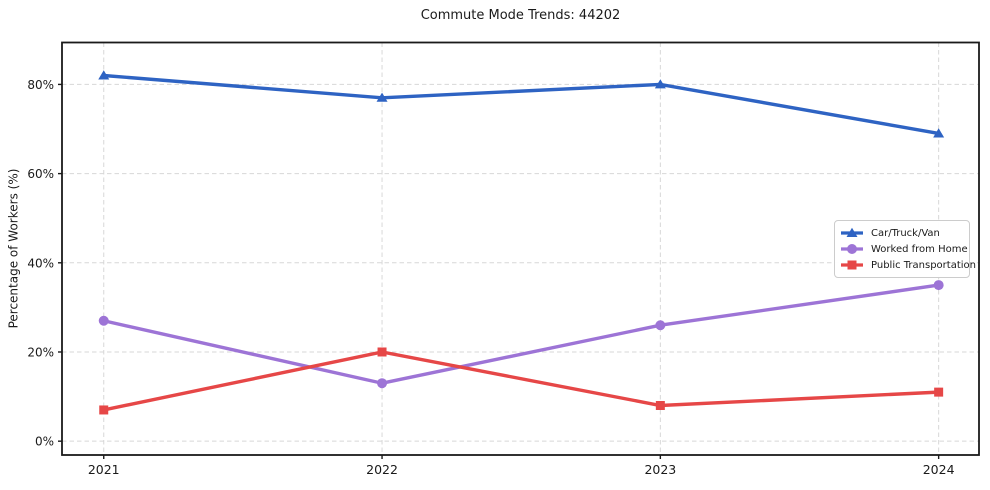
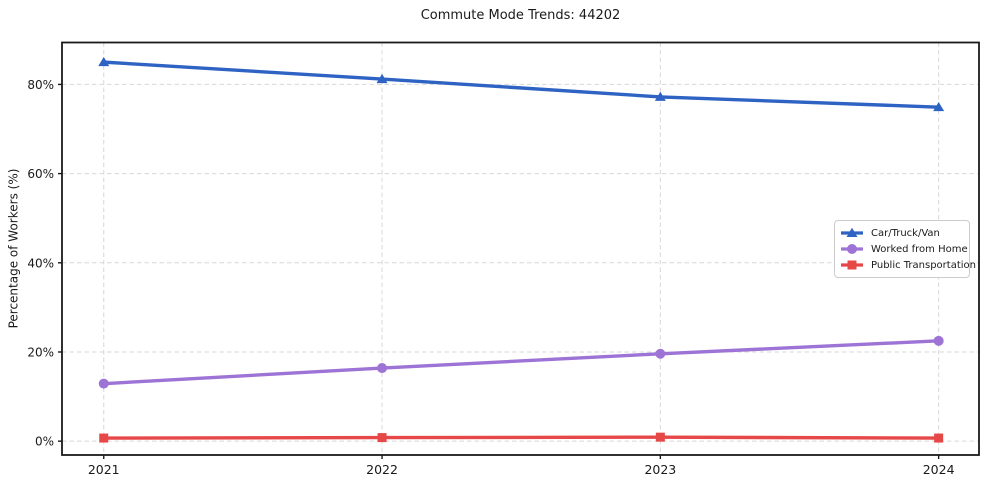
Car/Truck/Van/2021: 82% -> 85%
Worked from Home/2021: 27% -> 13%
Public Transportation/2021: 7% -> 1%
Car/Truck/Van/2022: 77% -> 81%
Worked from Home/2022: 13% -> 16%
Public Transportation/2022: 20% -> 1%
Car/Truck/Van/2023: 80% -> 77%
Worked from Home/2023: 26% -> 20%
Public Transportation/2023: 8% -> 1%
Car/Truck/Van/2024: 69% -> 75%
Worked from Home/2024: 35% -> 22%
Public Transportation/2024: 11% -> 1%
